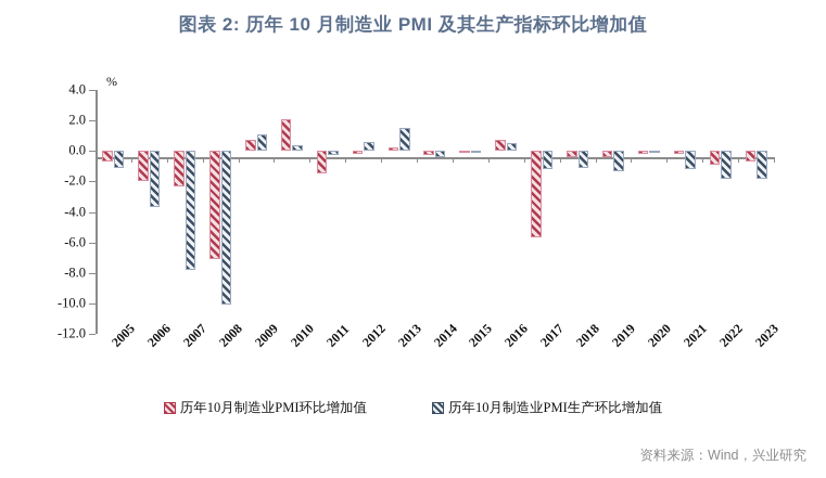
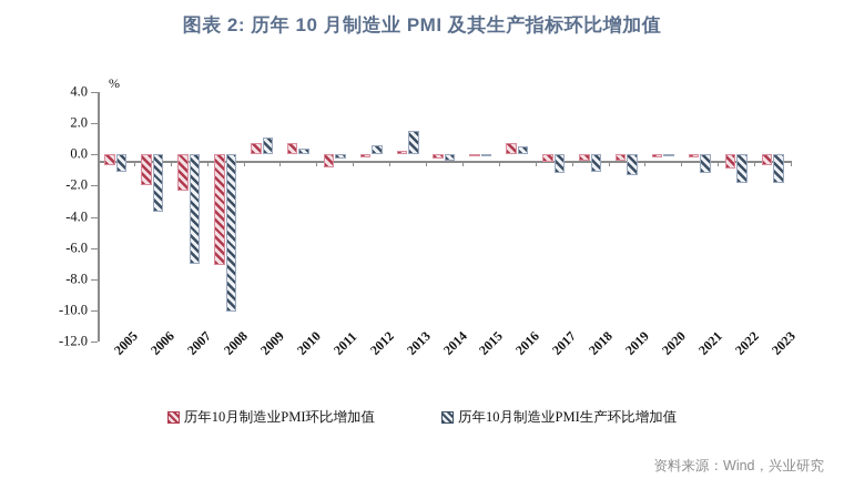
历年10月制造业PMI生产环比增加值/2007: -7.8 -> -7.0
历年10月制造业PMI环比增加值/2010: 2.1 -> 0.7
历年10月制造业PMI环比增加值/2011: -1.5 -> -0.8
历年10月制造业PMI环比增加值/2017: -5.7 -> -0.5
